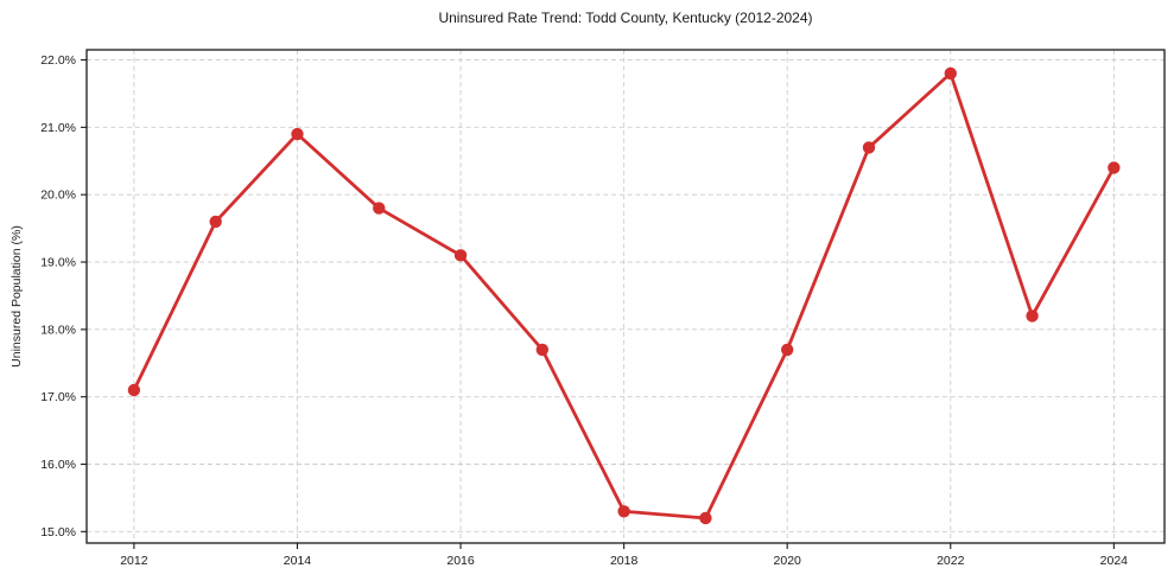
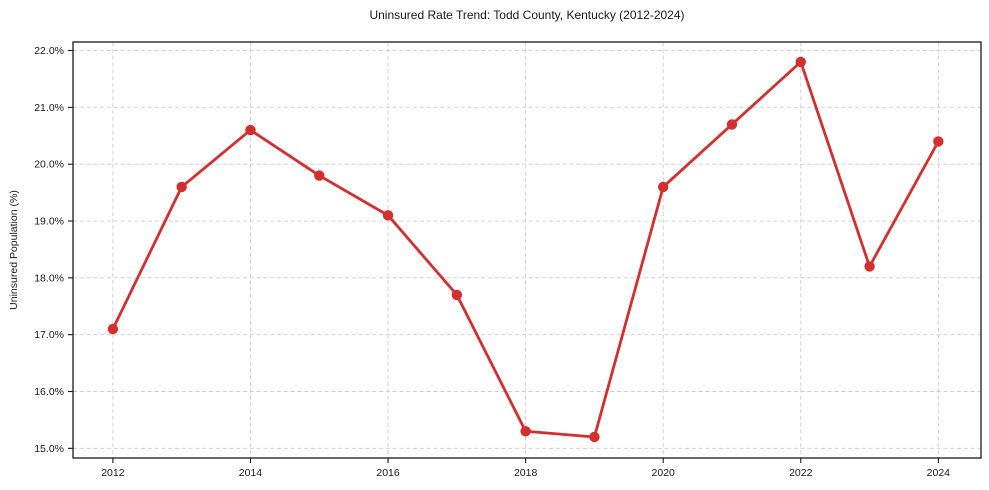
2014: 20.9% -> 20.6%
2020: 17.7% -> 19.6%
